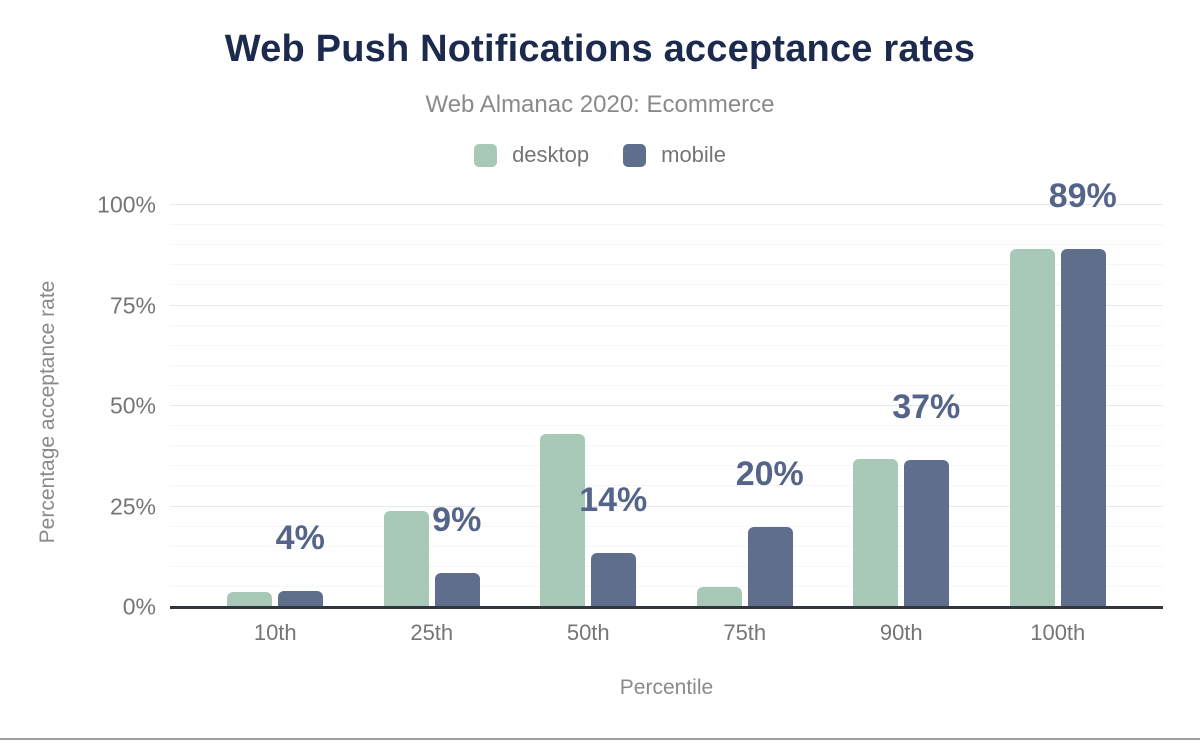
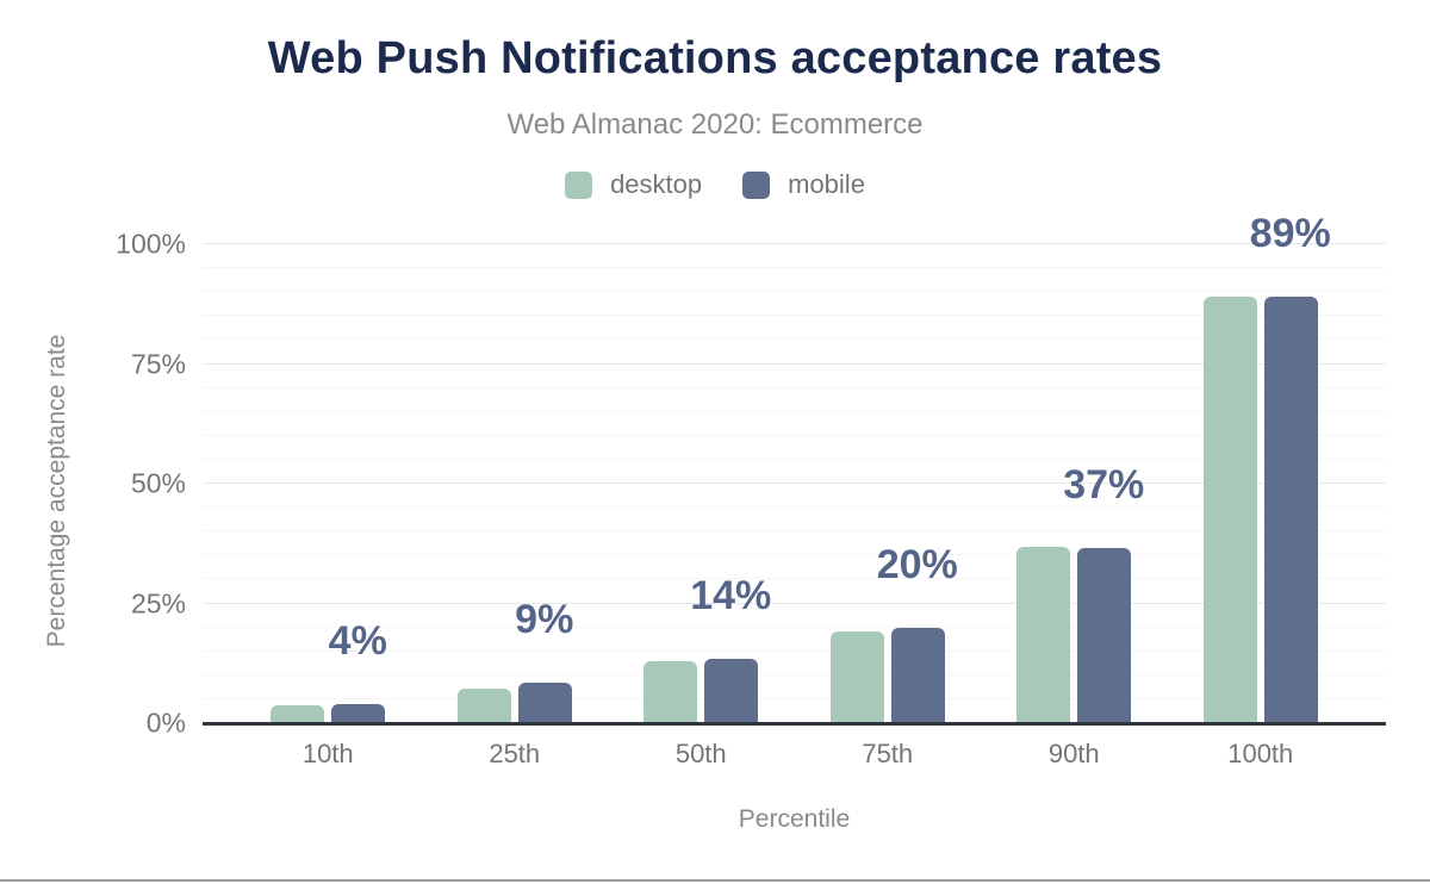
desktop/25th: 24% -> 7%
desktop/50th: 43% -> 13%
desktop/75th: 5% -> 19%
